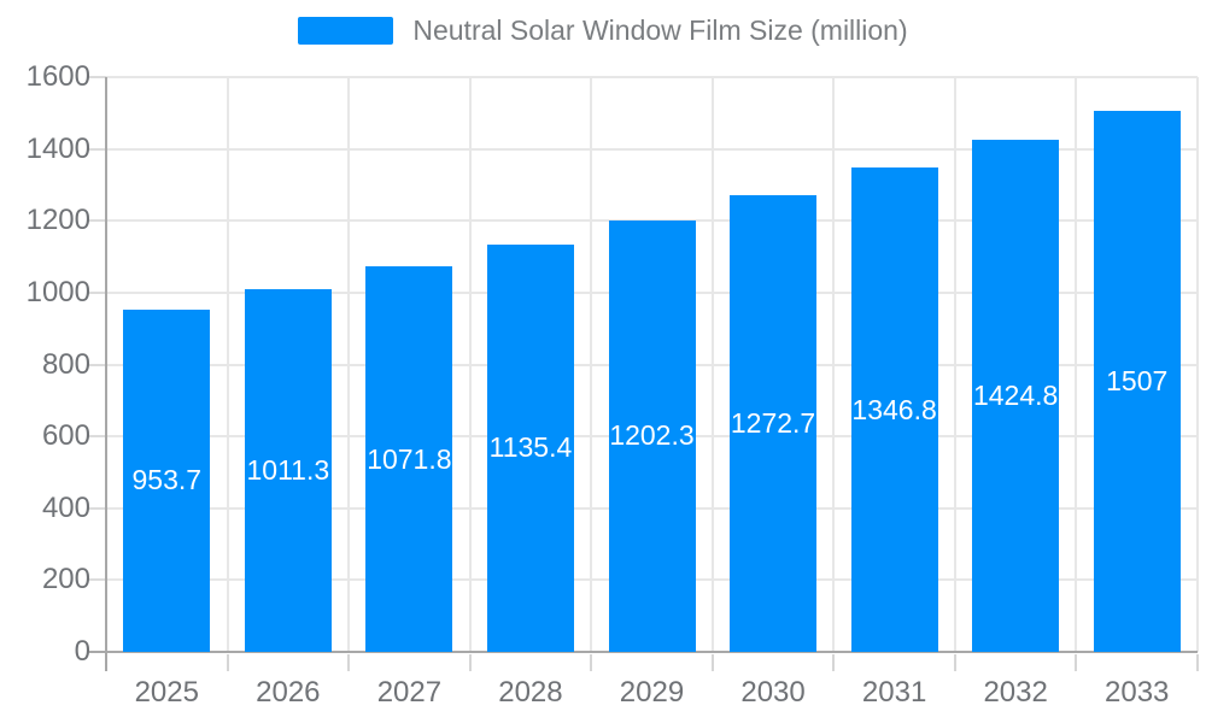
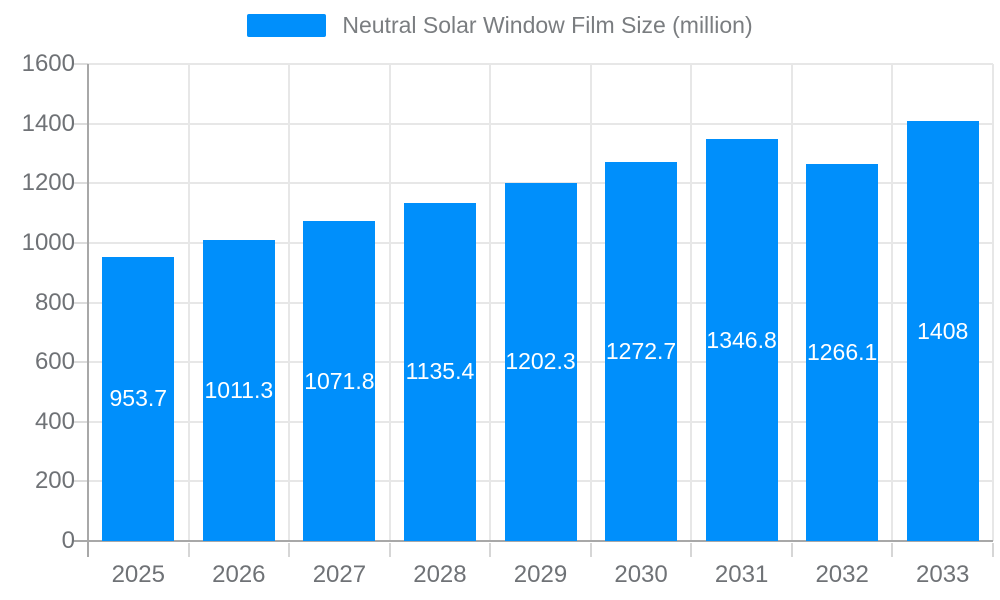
2032: 1424.8 -> 1266.1
2033: 1507 -> 1408
